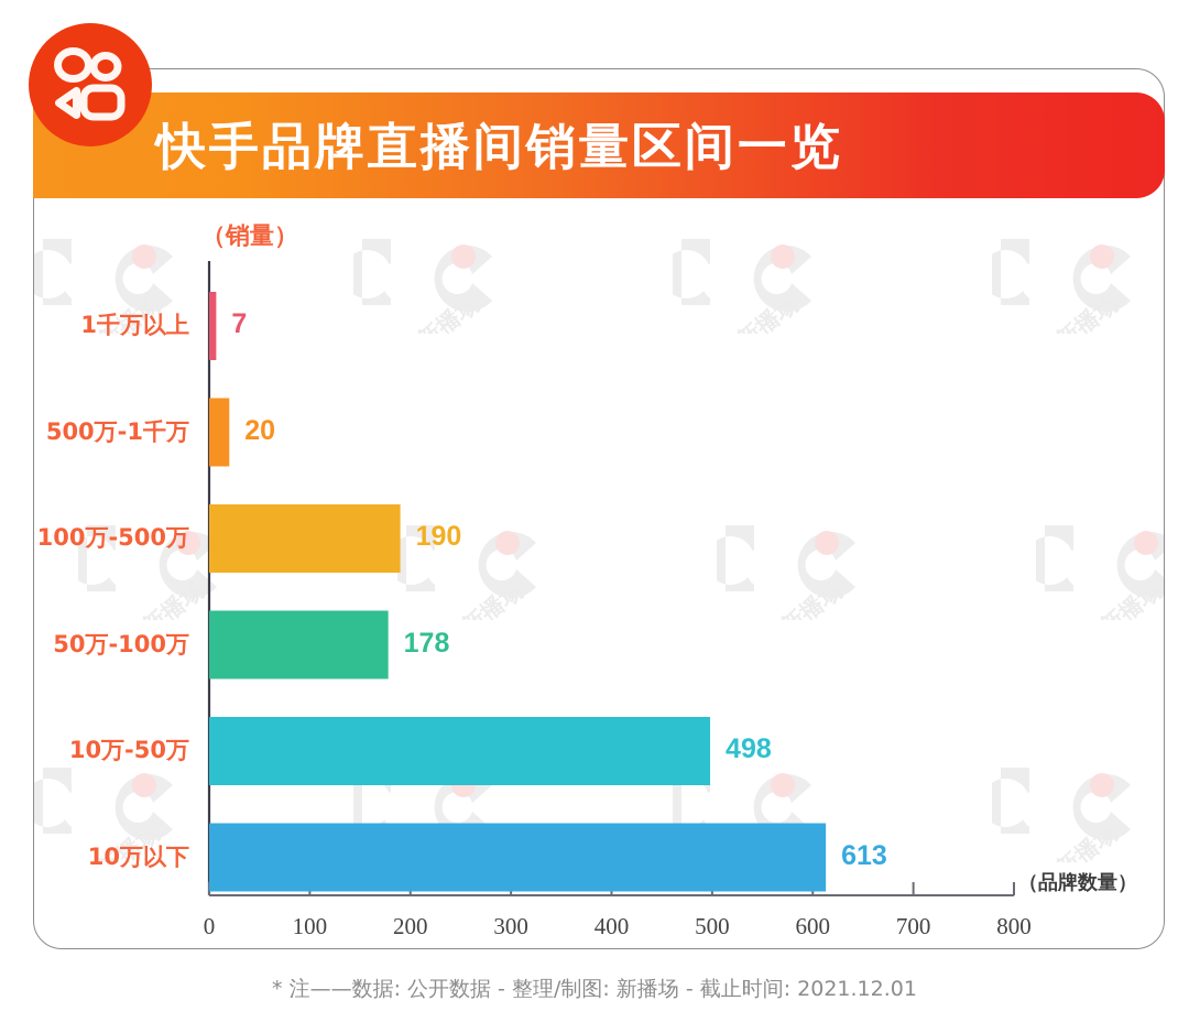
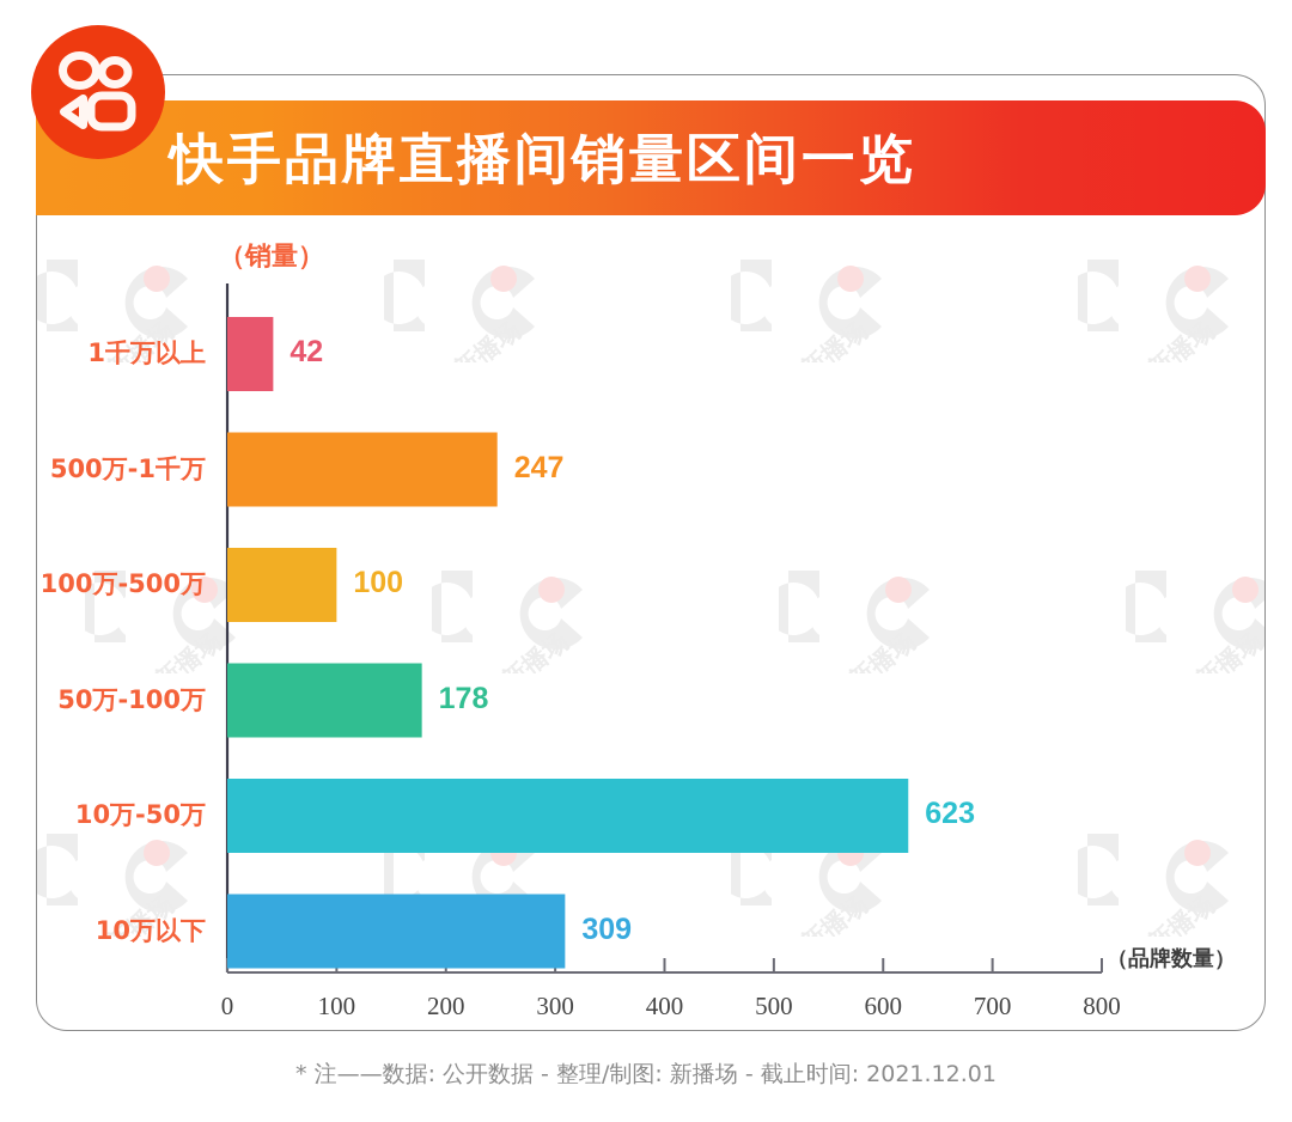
1千万以上: 7 -> 42
500万-1千万: 20 -> 247
100万-500万: 190 -> 100
10万-50万: 498 -> 623
10万以下: 613 -> 309
